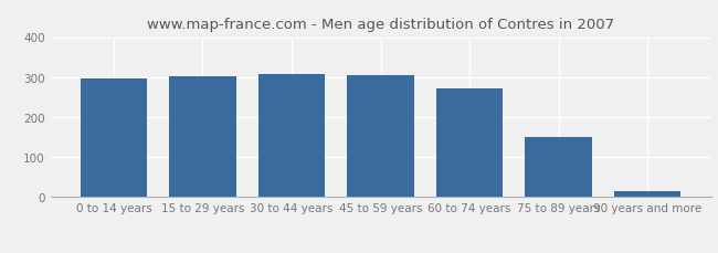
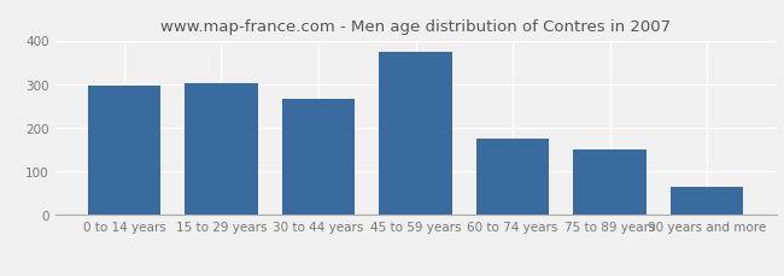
30 to 44 years: 307 -> 265
45 to 59 years: 306 -> 375
60 to 74 years: 273 -> 175
90 years and more: 14 -> 65
